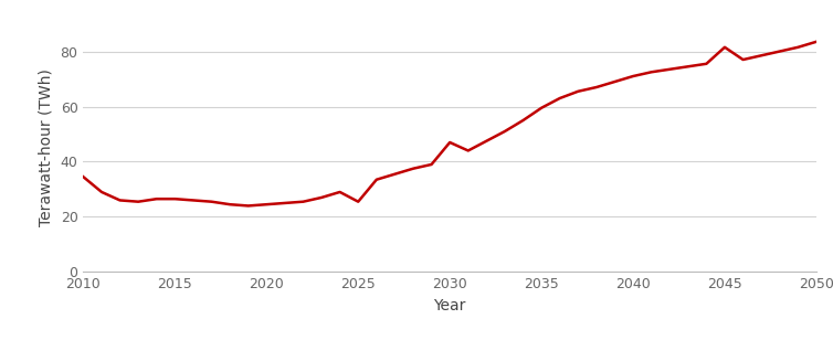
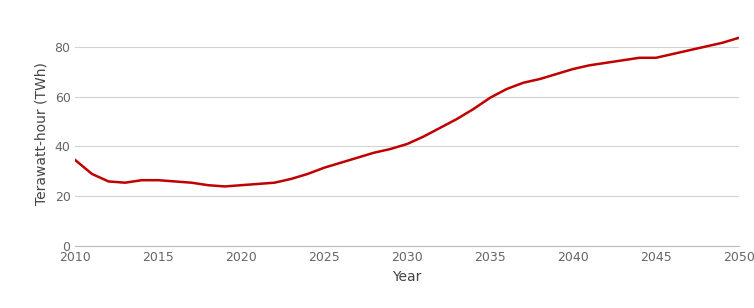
2025: 25.5 -> 31.5
2030: 47.0 -> 41.0
2045: 81.5 -> 75.5
